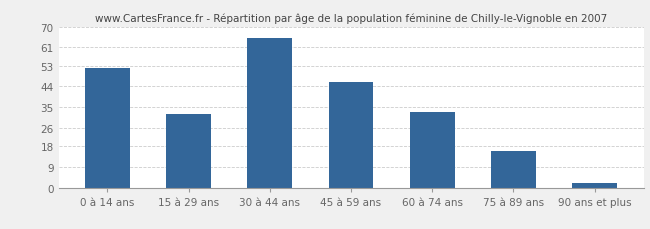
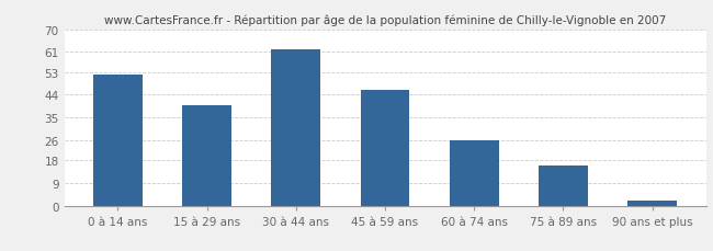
15 à 29 ans: 32 -> 40
30 à 44 ans: 65 -> 62
60 à 74 ans: 33 -> 26
